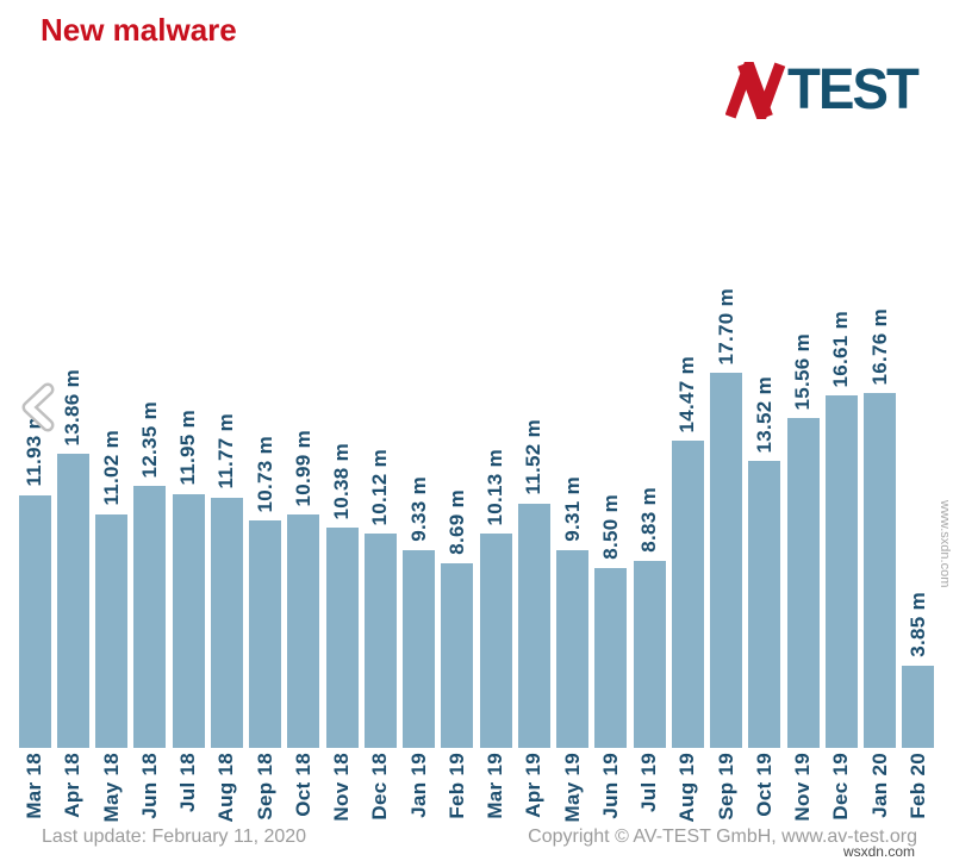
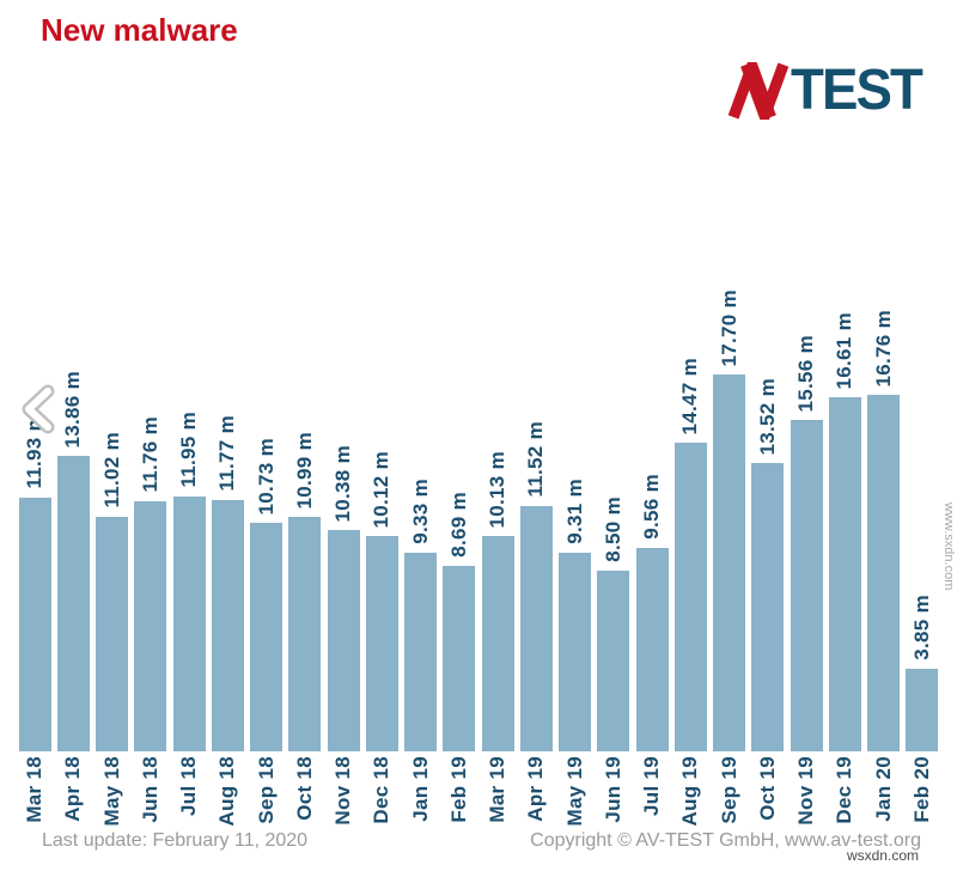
Jun 18: 12.35 -> 11.76
Jul 19: 8.83 -> 9.56
